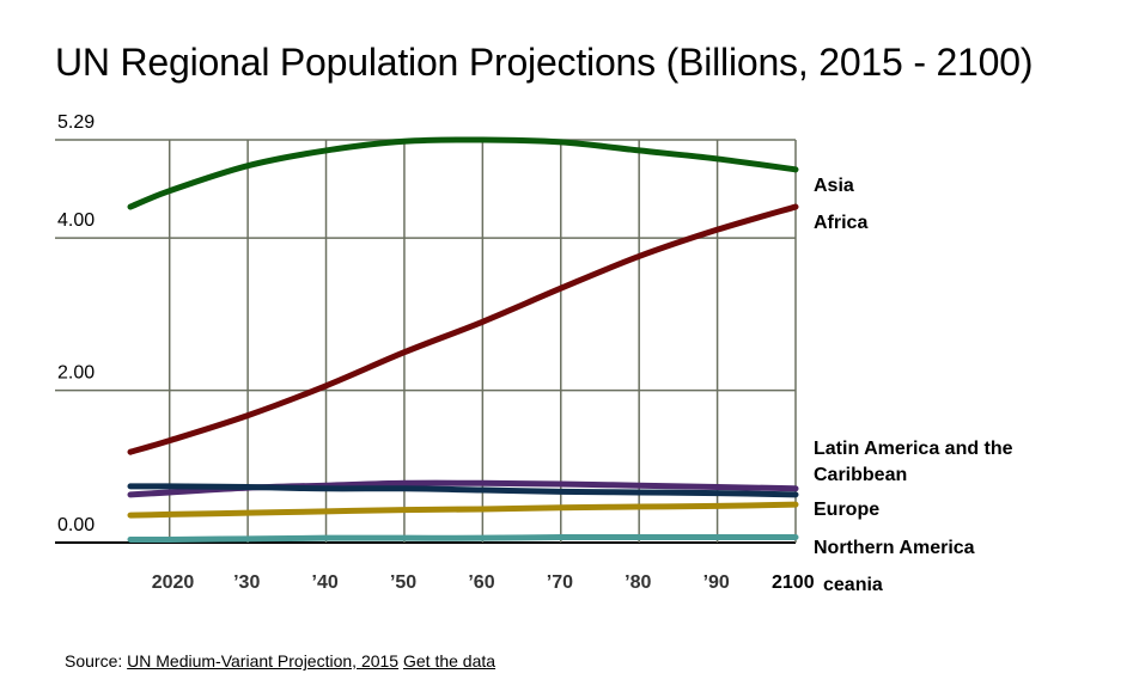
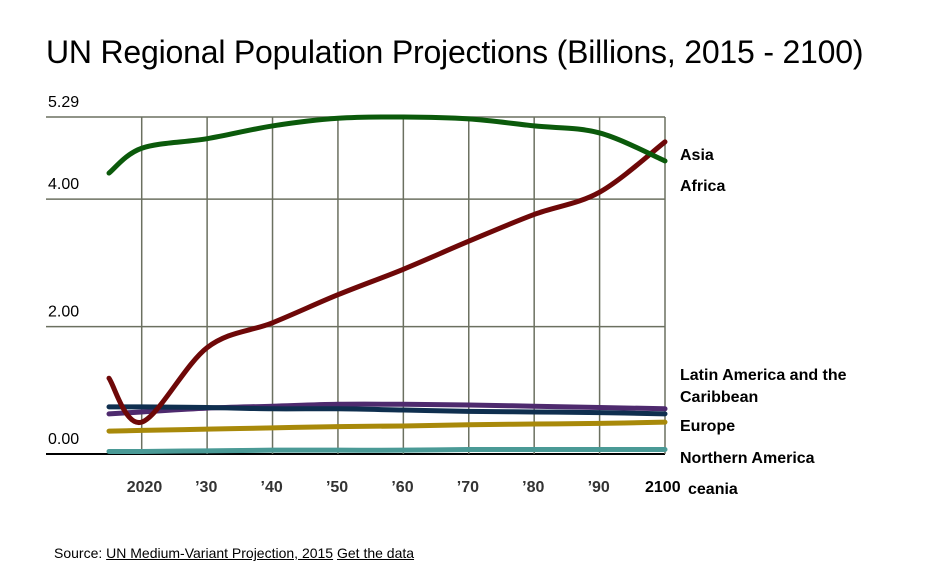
Asia/2020: 4.6 -> 4.8
Africa/2020: 1.3 -> 0.5
Asia/2100: 4.9 -> 4.6
Africa/2100: 4.4 -> 4.9
